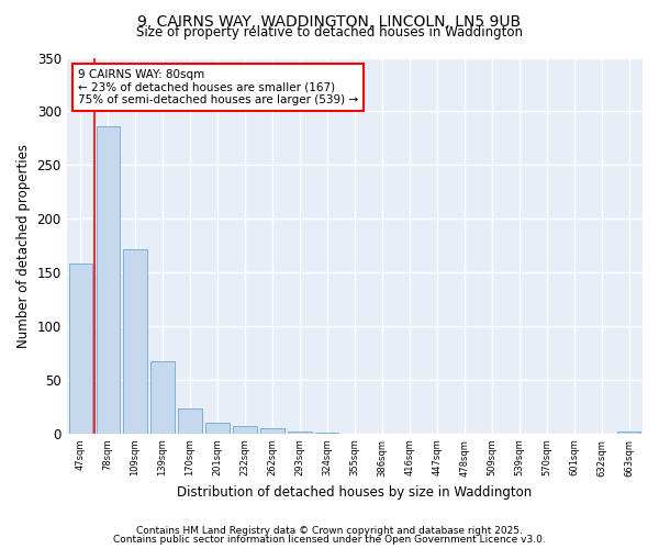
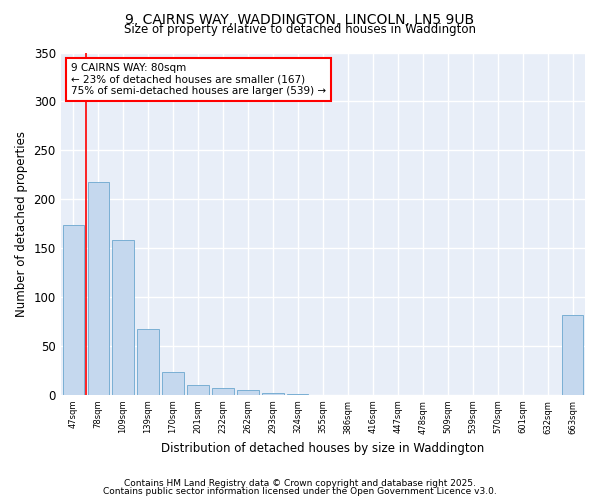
47sqm: 158 -> 174
78sqm: 286 -> 218
109sqm: 172 -> 158
663sqm: 2 -> 82
